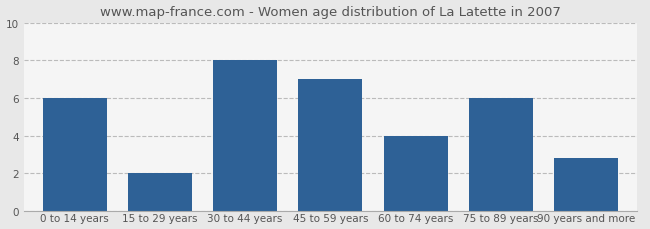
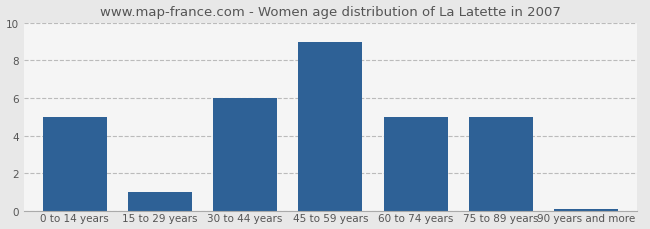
0 to 14 years: 6.0 -> 5.0
15 to 29 years: 2.0 -> 1.0
30 to 44 years: 8.0 -> 6.0
45 to 59 years: 7.0 -> 9.0
60 to 74 years: 4.0 -> 5.0
75 to 89 years: 6.0 -> 5.0
90 years and more: 2.8 -> 0.1
